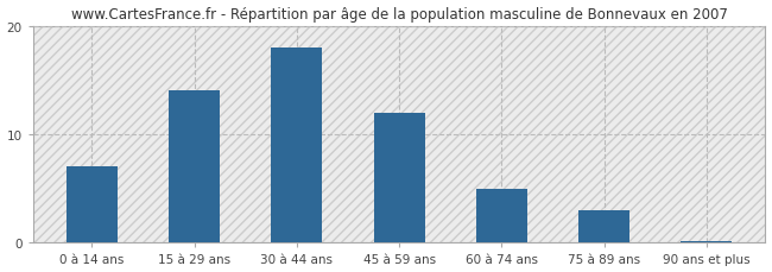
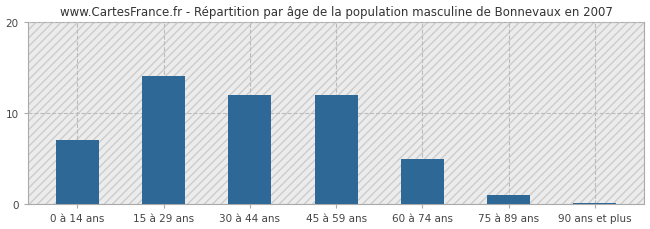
30 à 44 ans: 18.0 -> 12.0
75 à 89 ans: 3.0 -> 1.0
